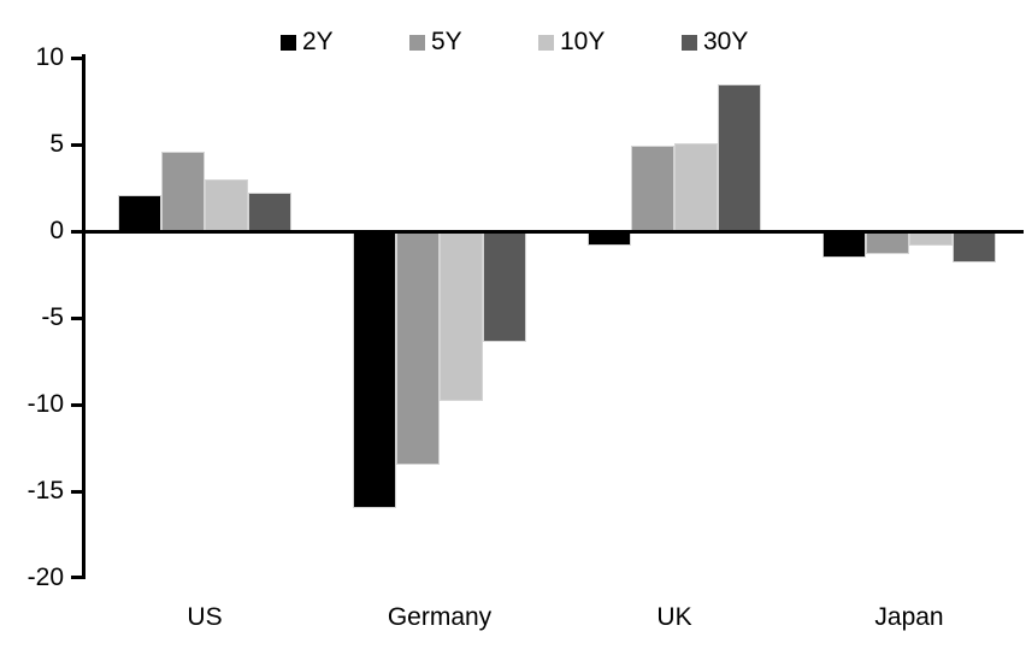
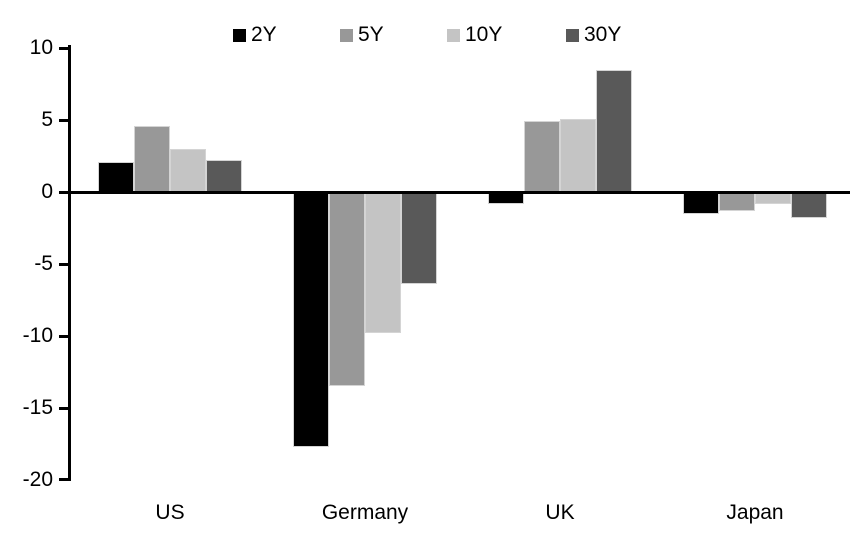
2Y/Germany: -16.0 -> -17.7
